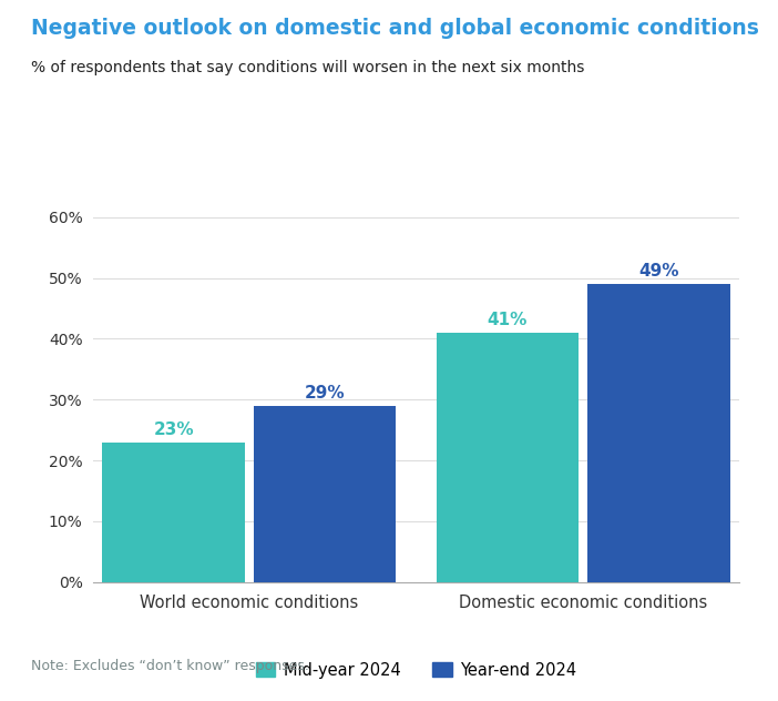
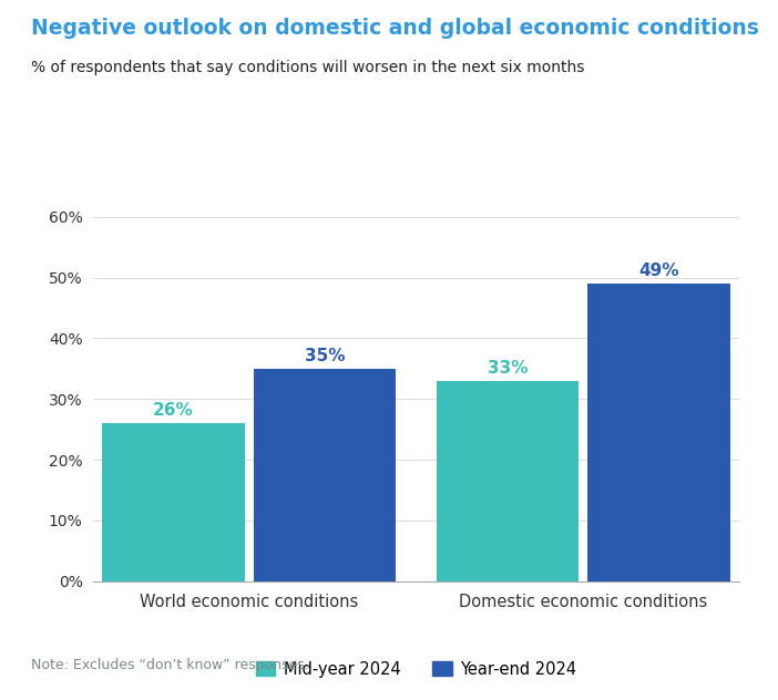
Mid-year 2024/World economic conditions: 23% -> 26%
Year-end 2024/World economic conditions: 29% -> 35%
Mid-year 2024/Domestic economic conditions: 41% -> 33%
